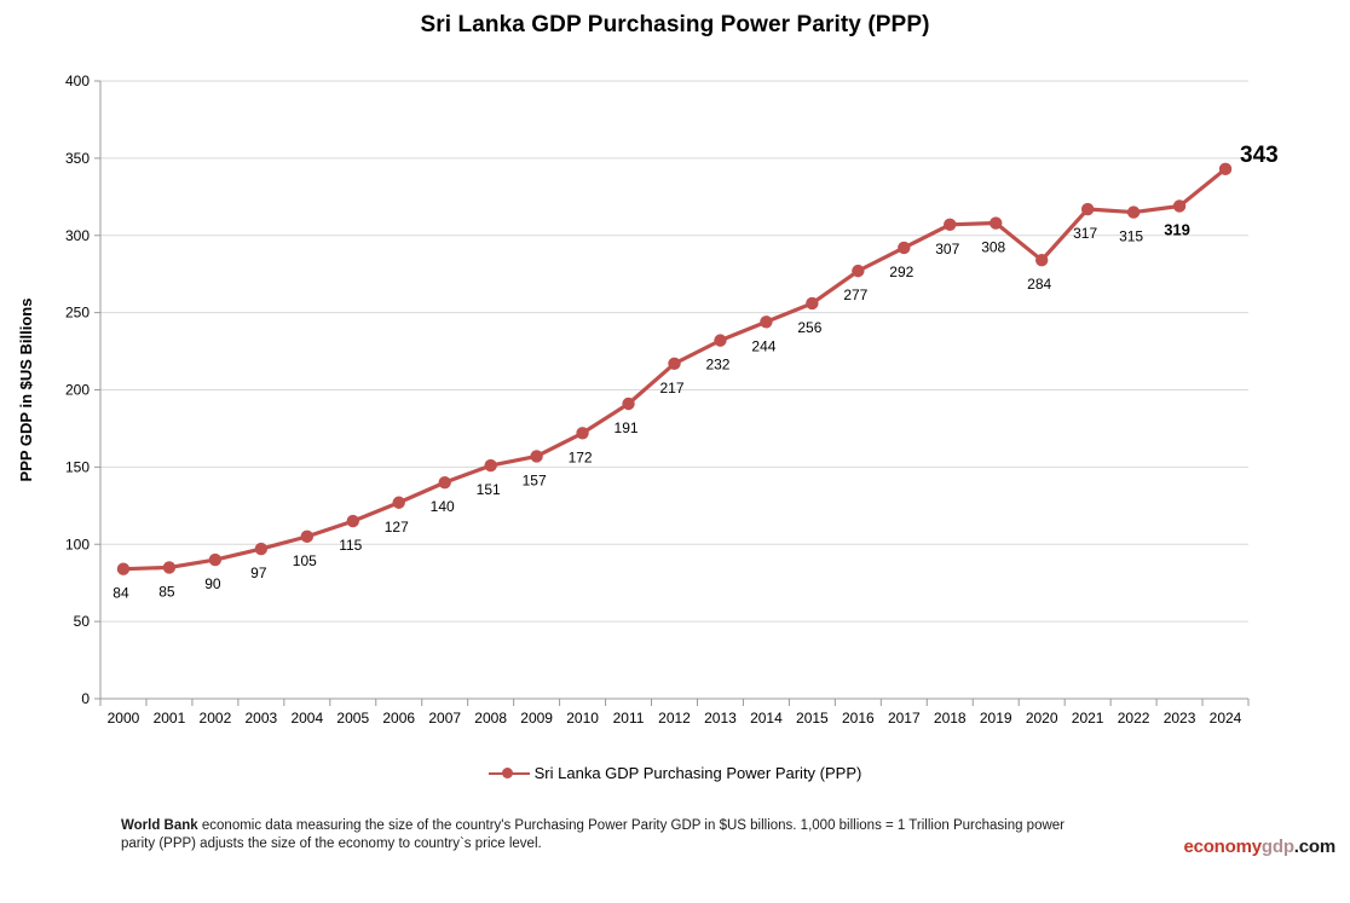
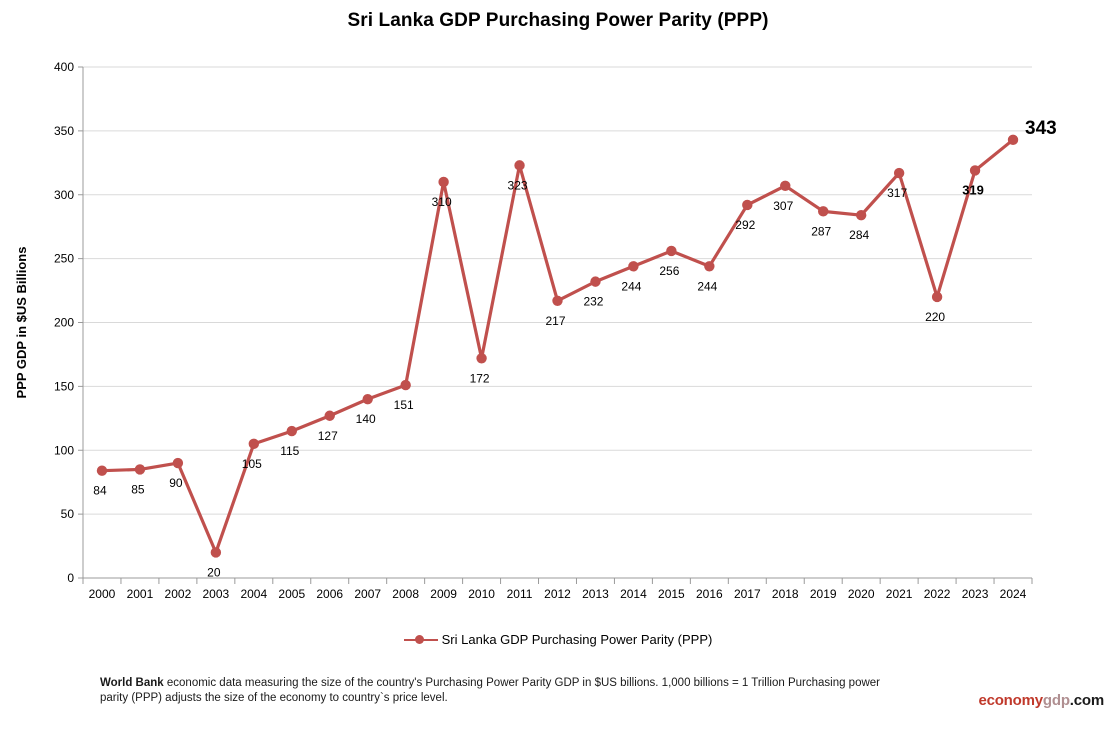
2003: 97 -> 20
2009: 157 -> 310
2011: 191 -> 323
2016: 277 -> 244
2019: 308 -> 287
2022: 315 -> 220
